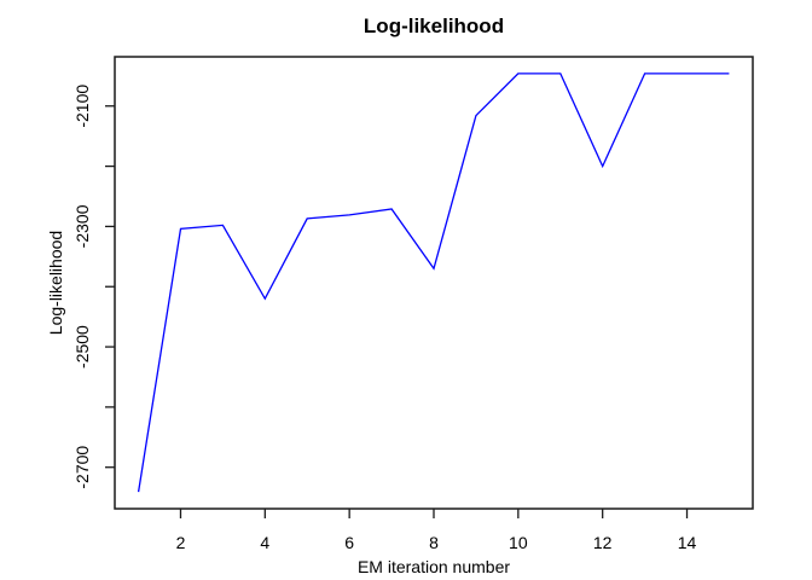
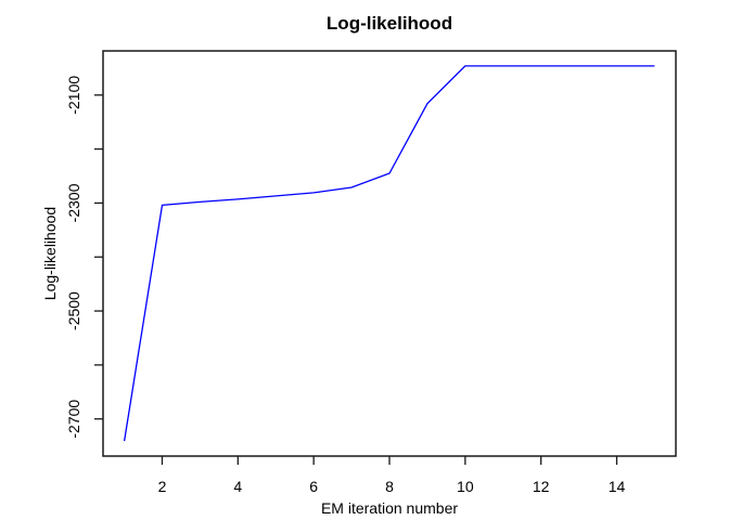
4: -2420 -> -2290
8: -2370 -> -2240
12: -2200 -> -2050
